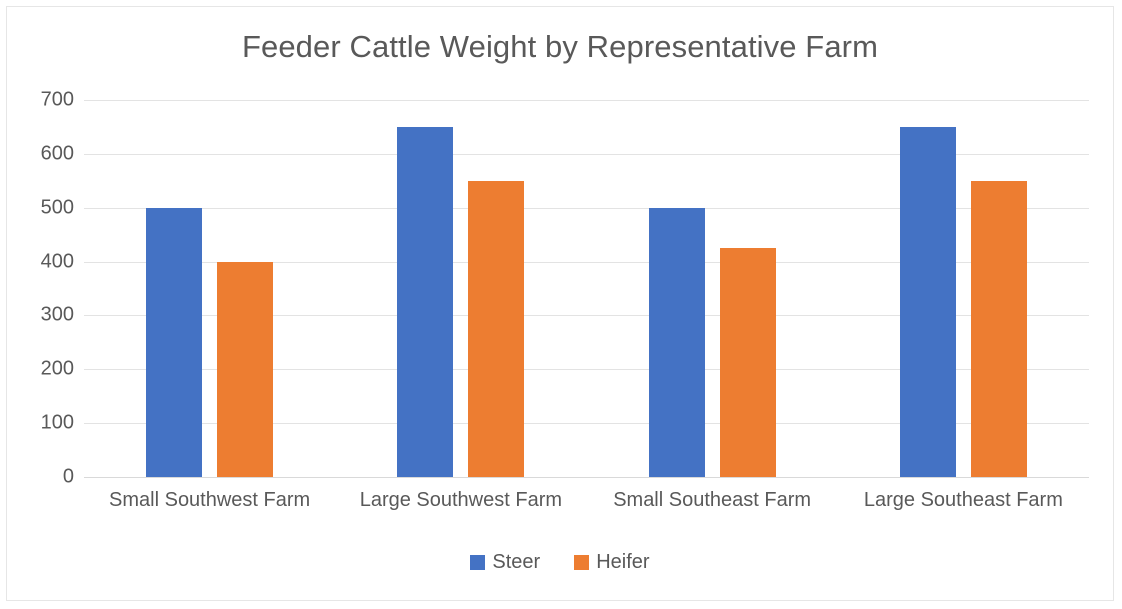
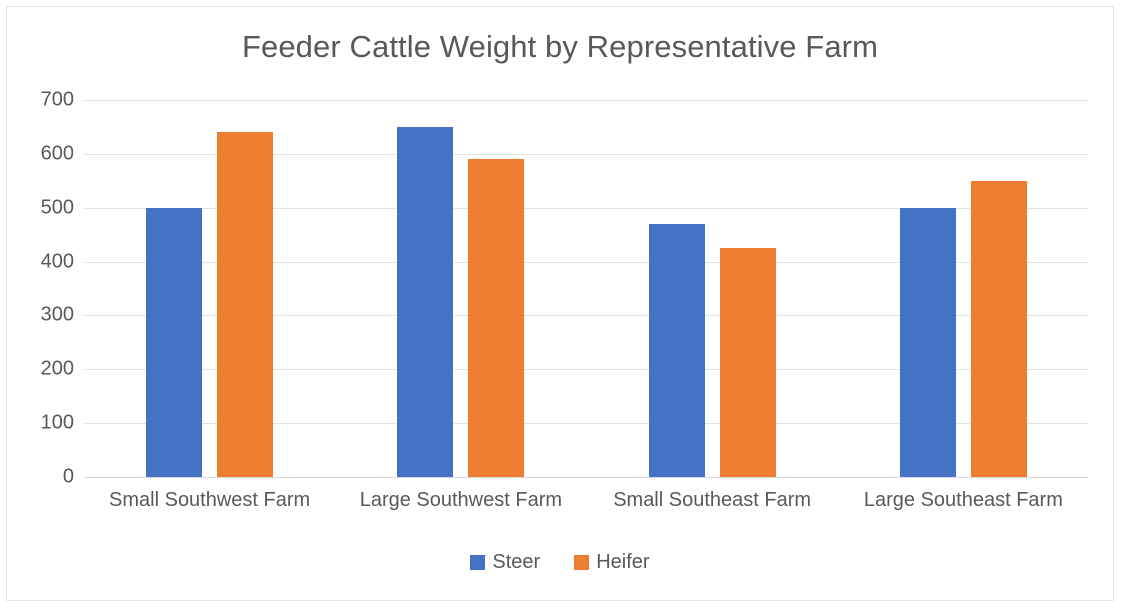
Heifer/Small Southwest Farm: 400 -> 640
Heifer/Large Southwest Farm: 550 -> 590
Steer/Small Southeast Farm: 500 -> 470
Steer/Large Southeast Farm: 650 -> 500
